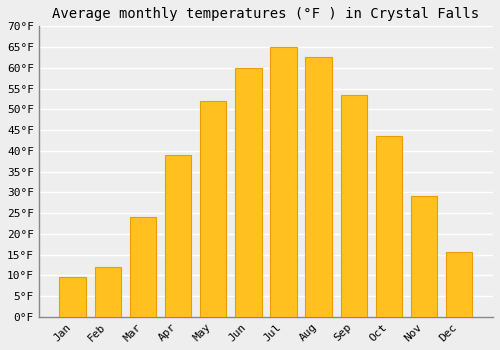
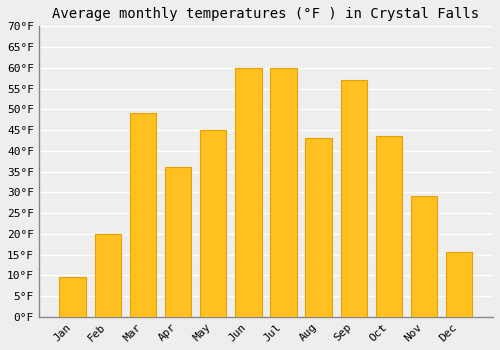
Feb: 12.0°F -> 20.0°F
Mar: 24.0°F -> 49.0°F
Apr: 39.0°F -> 36.0°F
May: 52.0°F -> 45.0°F
Jul: 65.0°F -> 60.0°F
Aug: 62.5°F -> 43.0°F
Sep: 53.5°F -> 57.0°F
